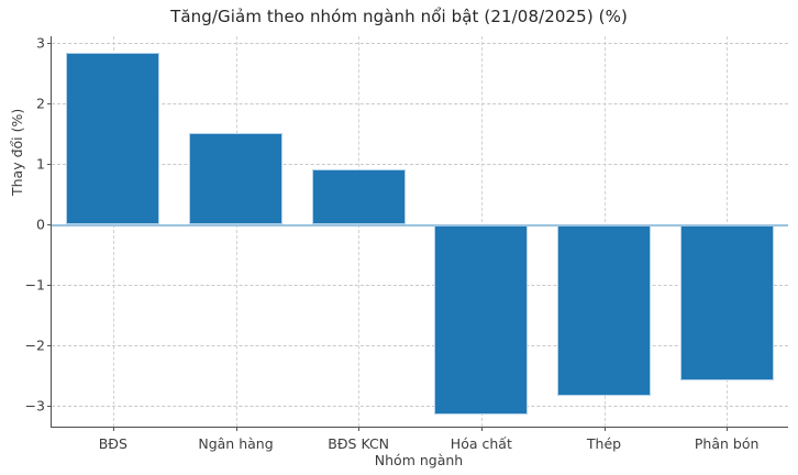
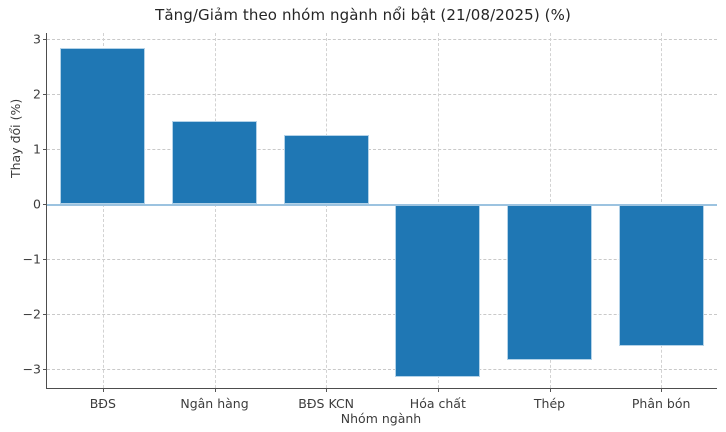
BĐS KCN: 0.9 -> 1.2
